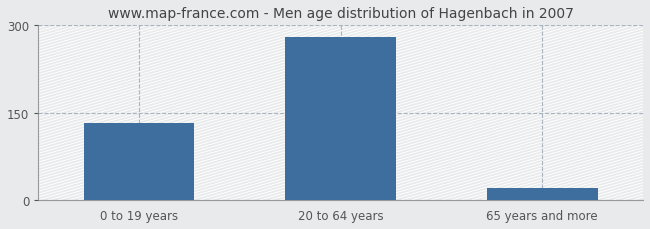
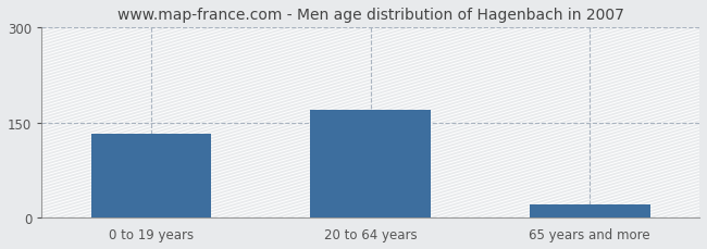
20 to 64 years: 280 -> 170
